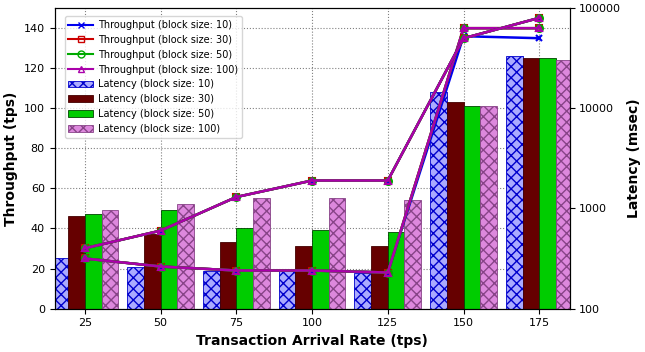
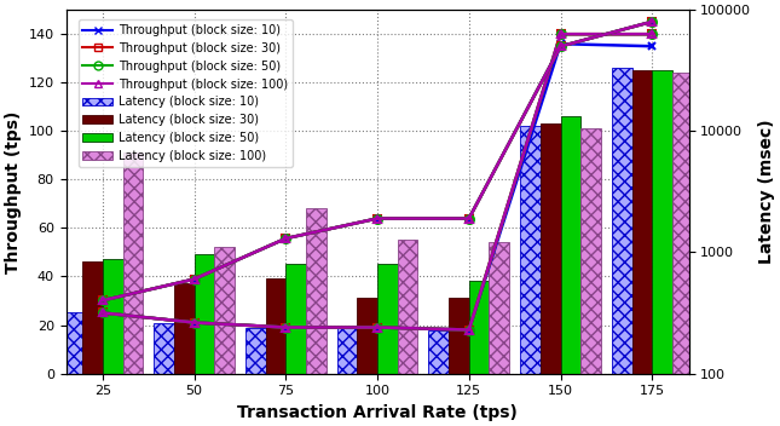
Latency (block size: 100)/25: 49 -> 91
Latency (block size: 30)/75: 33 -> 39
Latency (block size: 50)/75: 40 -> 45
Latency (block size: 100)/75: 55 -> 68
Latency (block size: 50)/100: 39 -> 45
Latency (block size: 10)/150: 108 -> 102
Latency (block size: 50)/150: 101 -> 106
